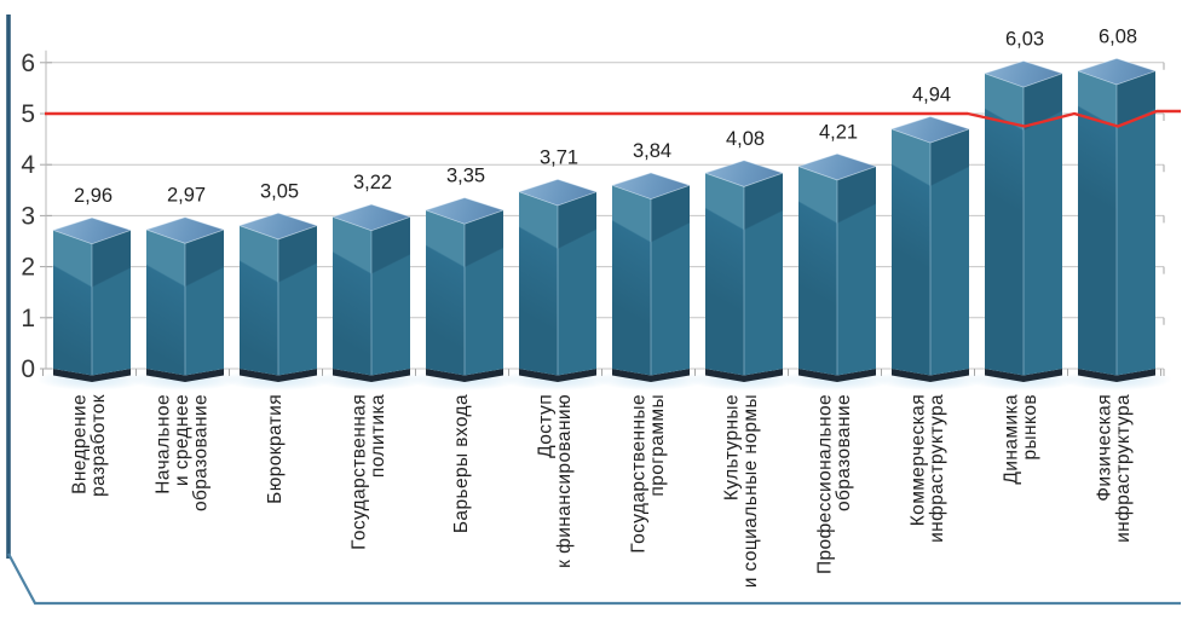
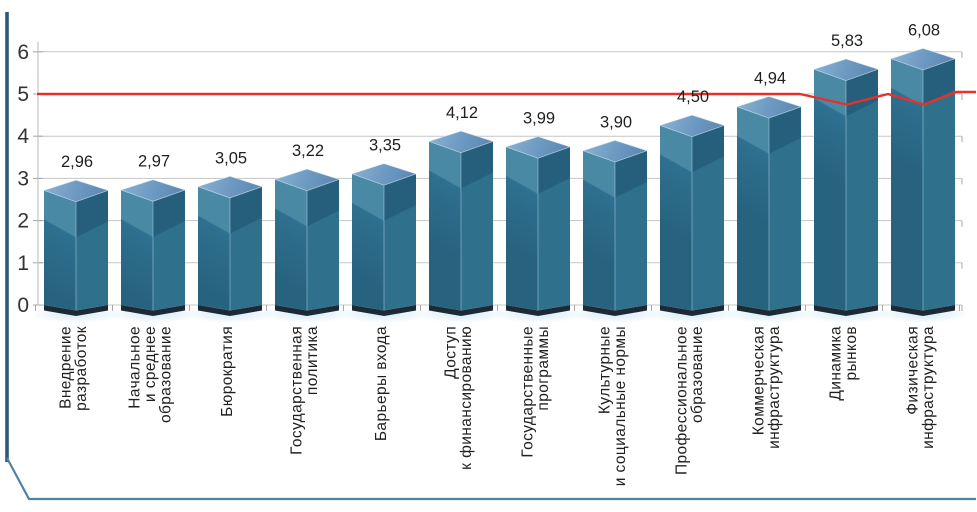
Доступ к финансированию: 3,71 -> 4,12
Государственные программы: 3,84 -> 3,99
Культурные и социальные нормы: 4,08 -> 3,90
Профессиональное образование: 4,21 -> 4,50
Динамика рынков: 6,03 -> 5,83
